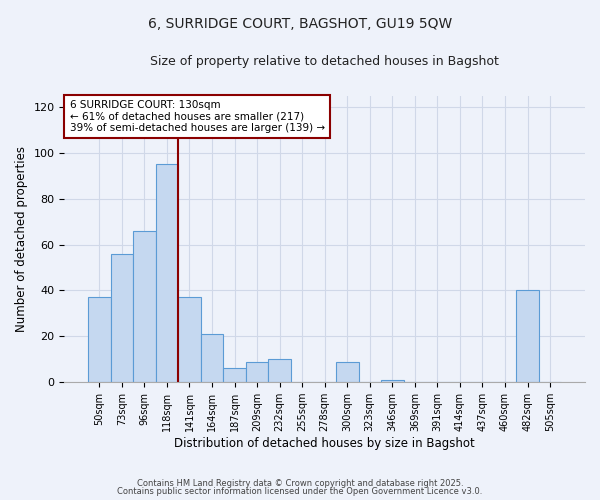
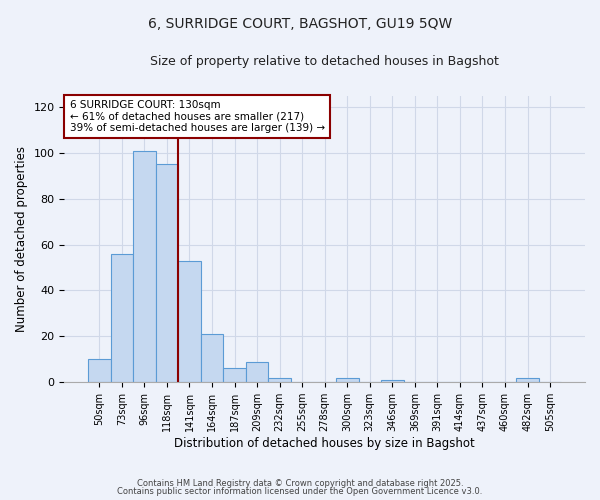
50sqm: 37 -> 10
96sqm: 66 -> 101
141sqm: 37 -> 53
232sqm: 10 -> 2
300sqm: 9 -> 2
482sqm: 40 -> 2
